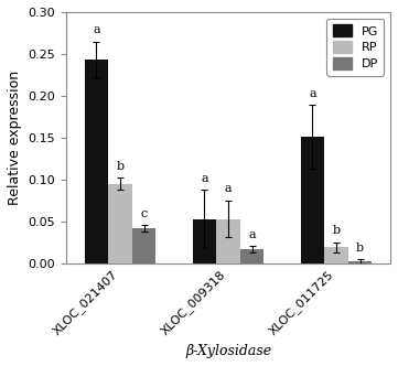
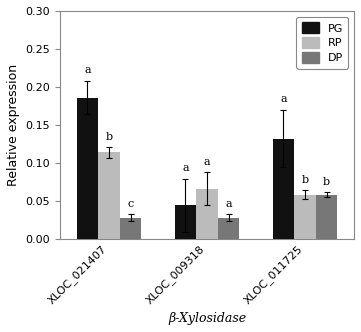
PG/XLOC_021407: 0.243 -> 0.186
RP/XLOC_021407: 0.095 -> 0.114
DP/XLOC_021407: 0.042 -> 0.028
PG/XLOC_009318: 0.053 -> 0.044
RP/XLOC_009318: 0.053 -> 0.066
DP/XLOC_009318: 0.017 -> 0.028
PG/XLOC_011725: 0.151 -> 0.132
RP/XLOC_011725: 0.019 -> 0.058
DP/XLOC_011725: 0.002 -> 0.058
